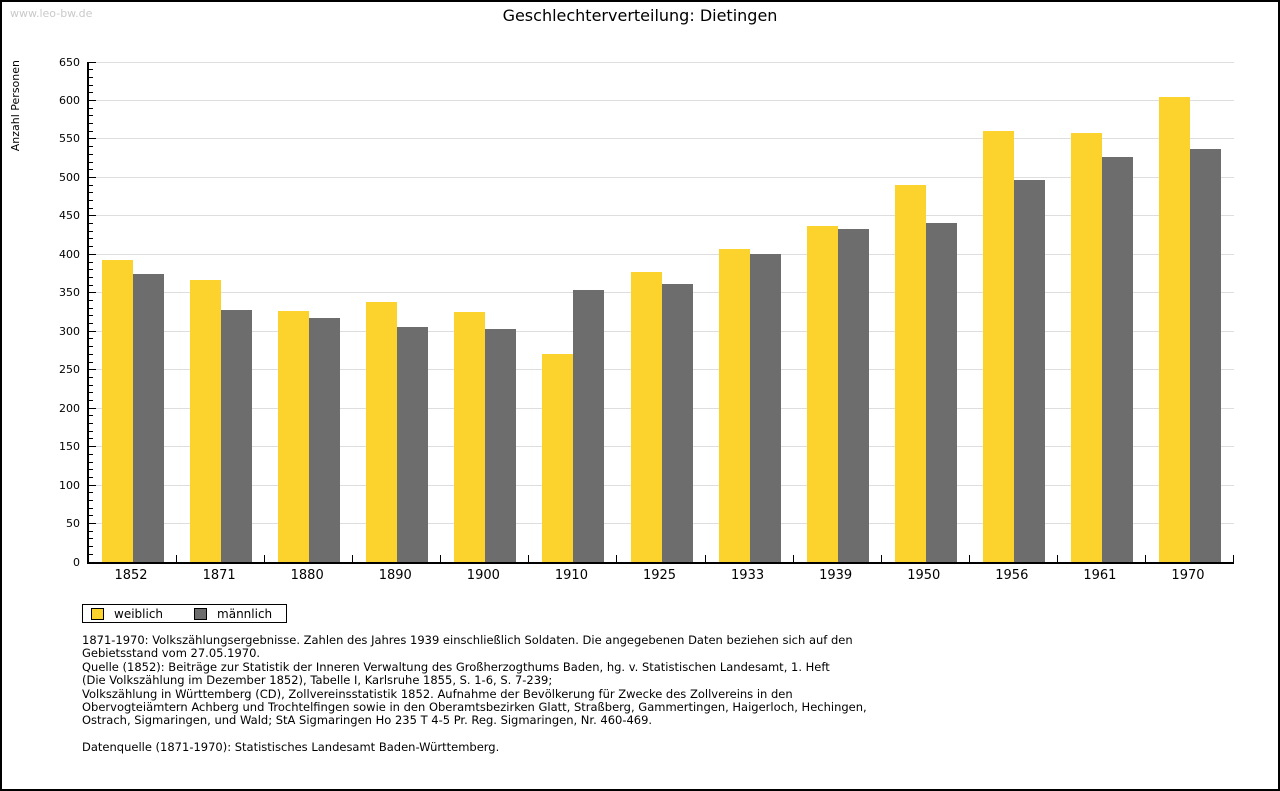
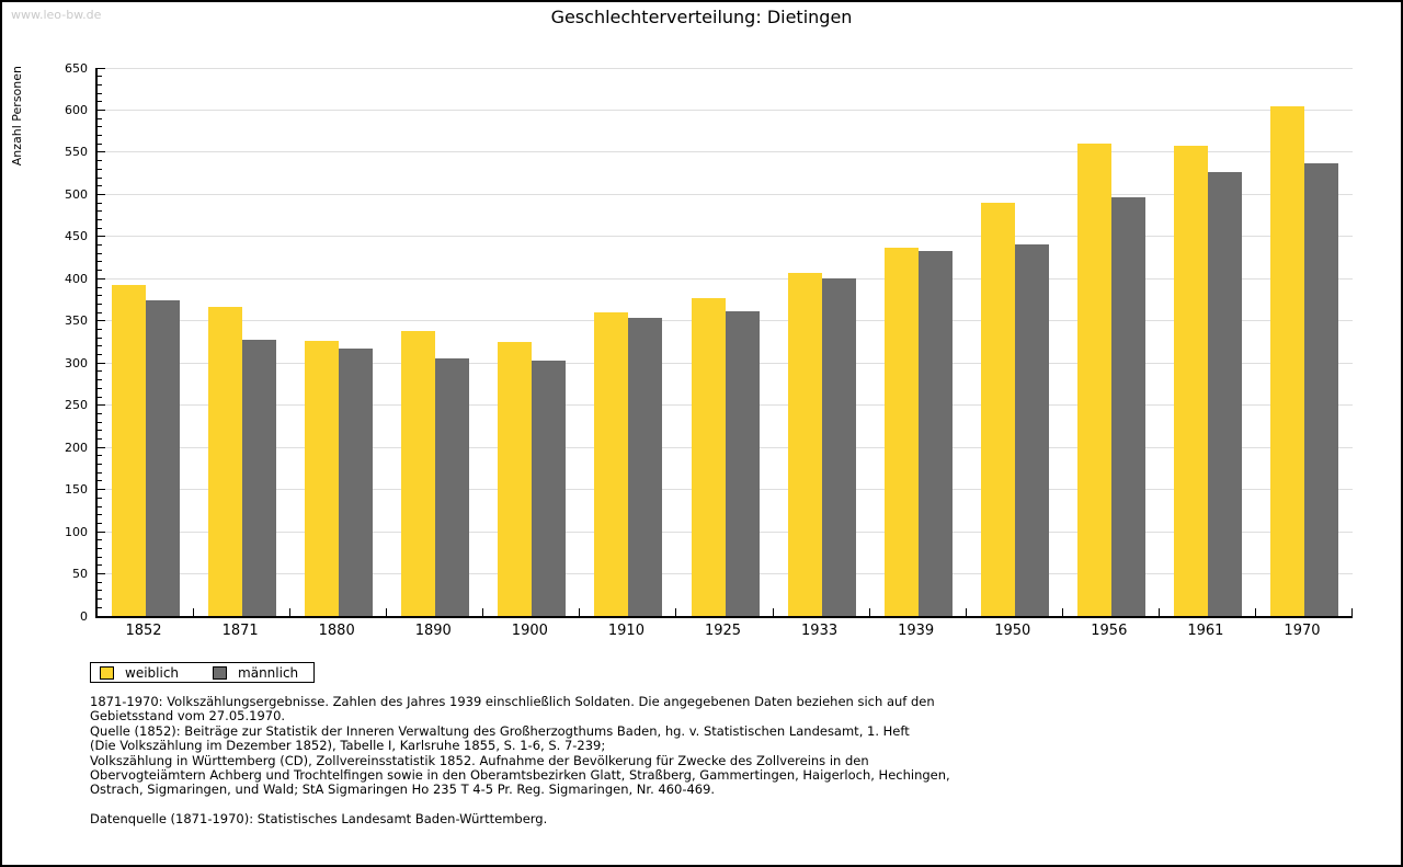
weiblich/1910: 270 -> 360
